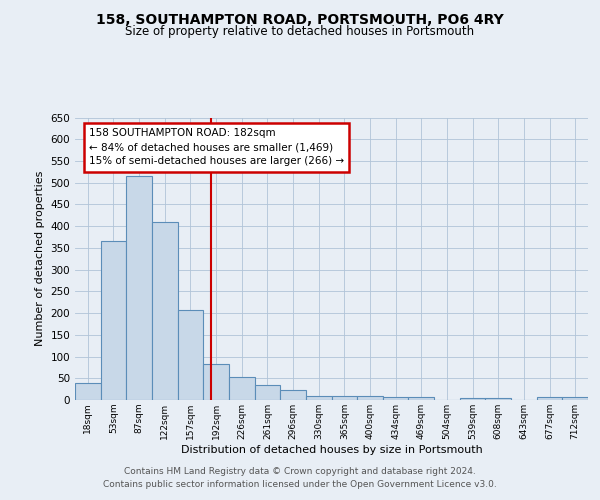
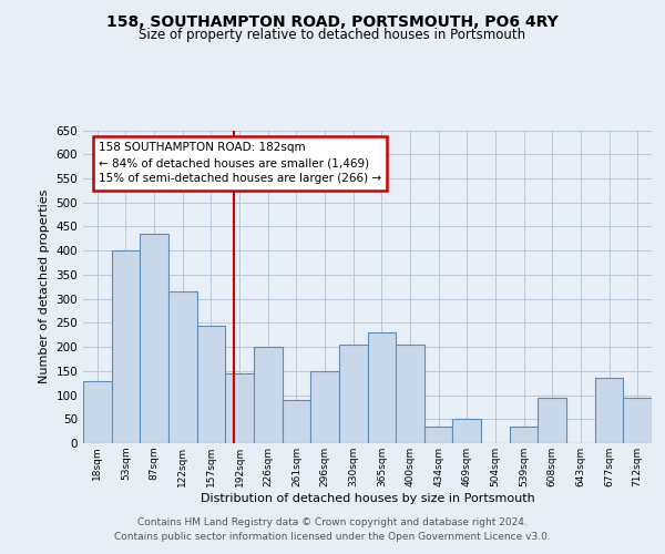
18sqm: 38 -> 130
53sqm: 365 -> 400
87sqm: 515 -> 435
122sqm: 410 -> 315
157sqm: 207 -> 245
192sqm: 83 -> 145
226sqm: 53 -> 200
261sqm: 35 -> 90
296sqm: 22 -> 150
330sqm: 10 -> 205
365sqm: 9 -> 230
400sqm: 9 -> 205
434sqm: 8 -> 35
469sqm: 8 -> 50
539sqm: 5 -> 35
608sqm: 5 -> 95
677sqm: 6 -> 135
712sqm: 6 -> 95
